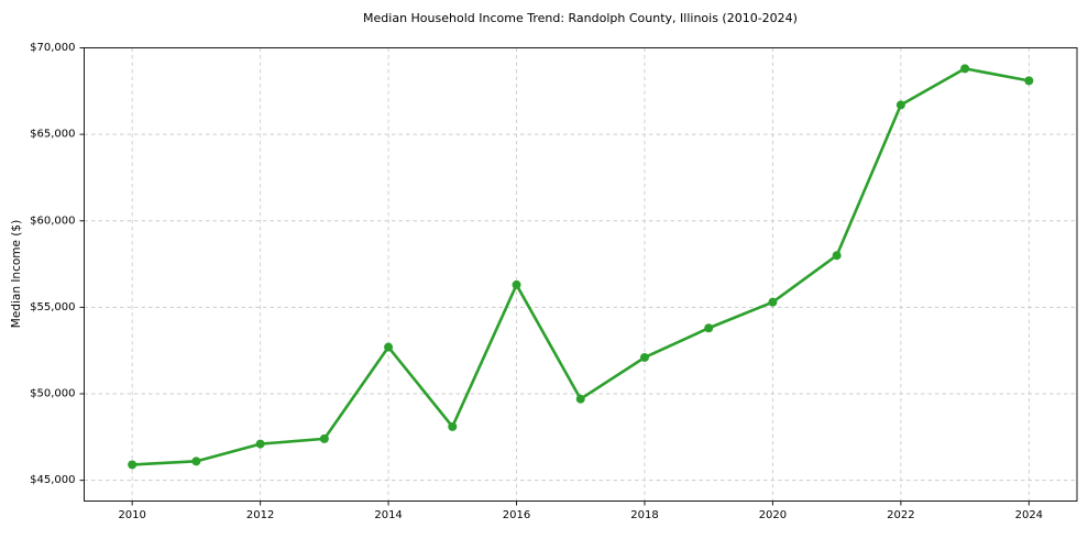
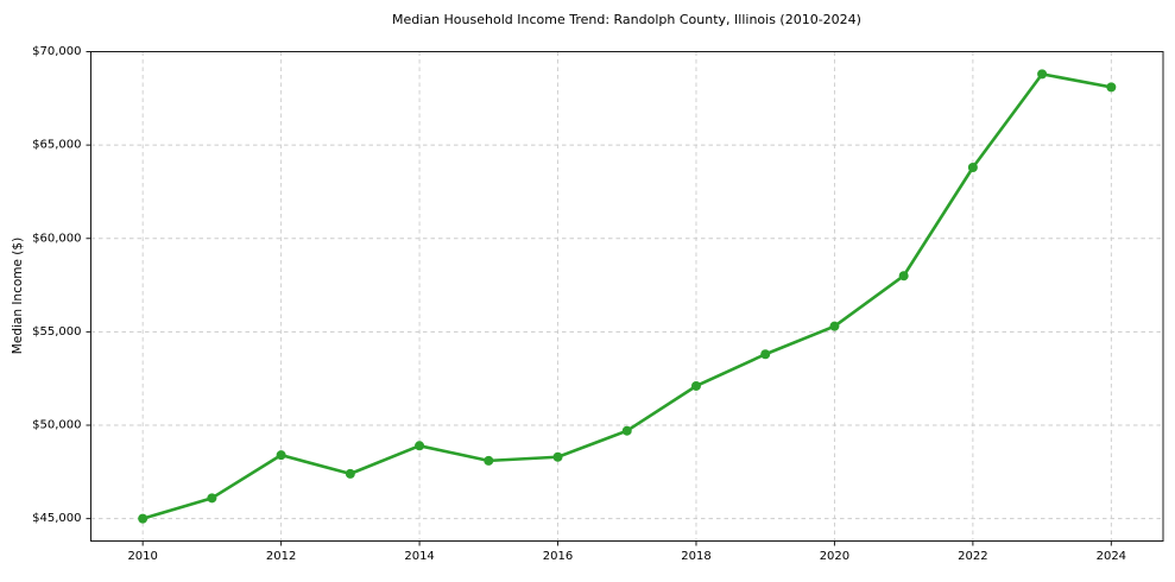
2010: $45900 -> $45000
2012: $47100 -> $48400
2014: $52700 -> $48900
2016: $56300 -> $48300
2022: $66700 -> $63800
